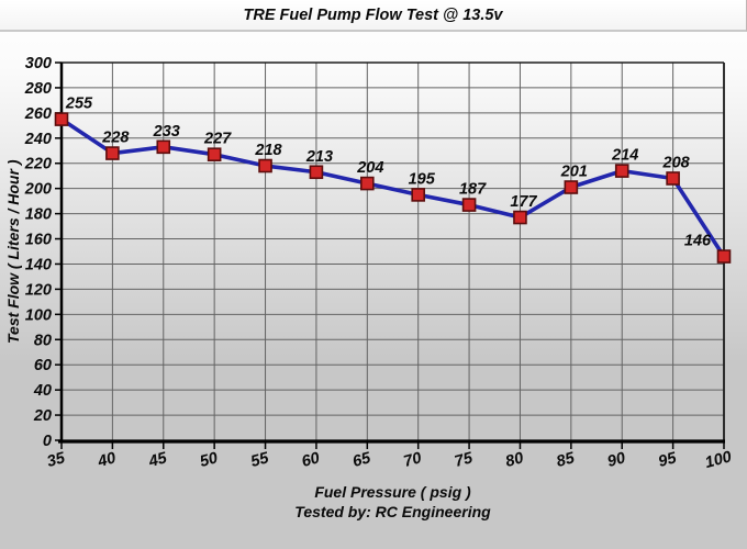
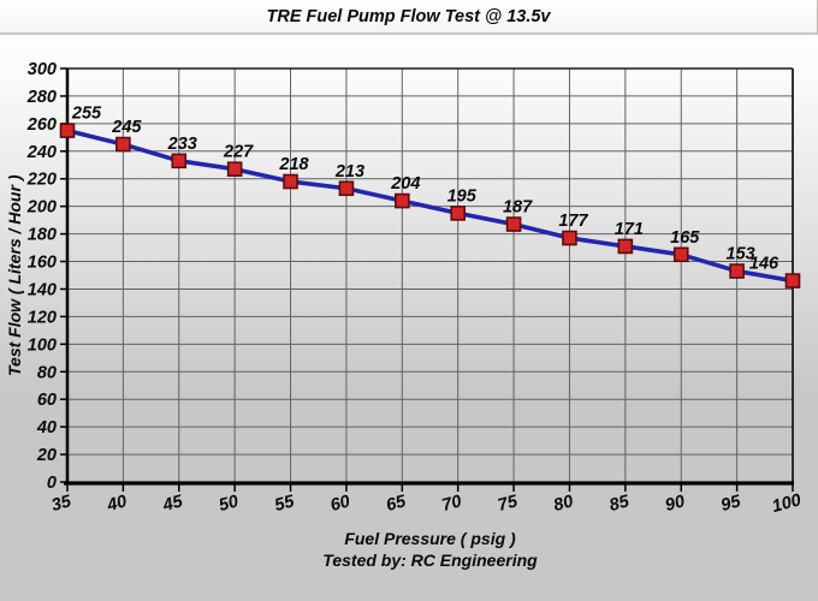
40: 228 -> 245
85: 201 -> 171
90: 214 -> 165
95: 208 -> 153
